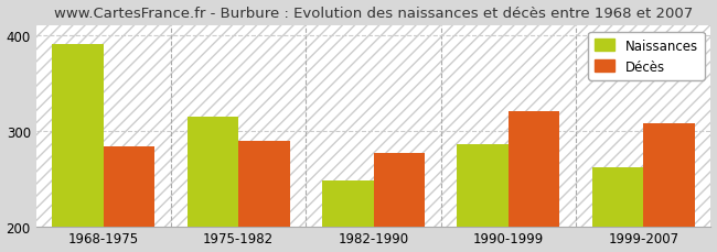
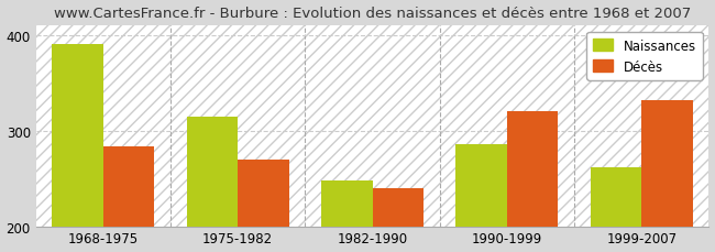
Décès/1975-1982: 289 -> 270
Décès/1982-1990: 276 -> 240
Décès/1999-2007: 308 -> 332
